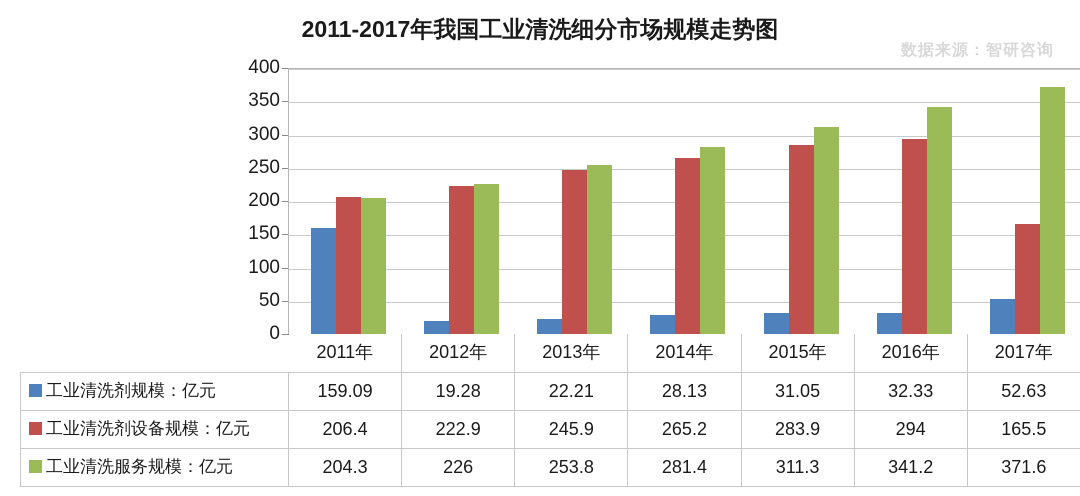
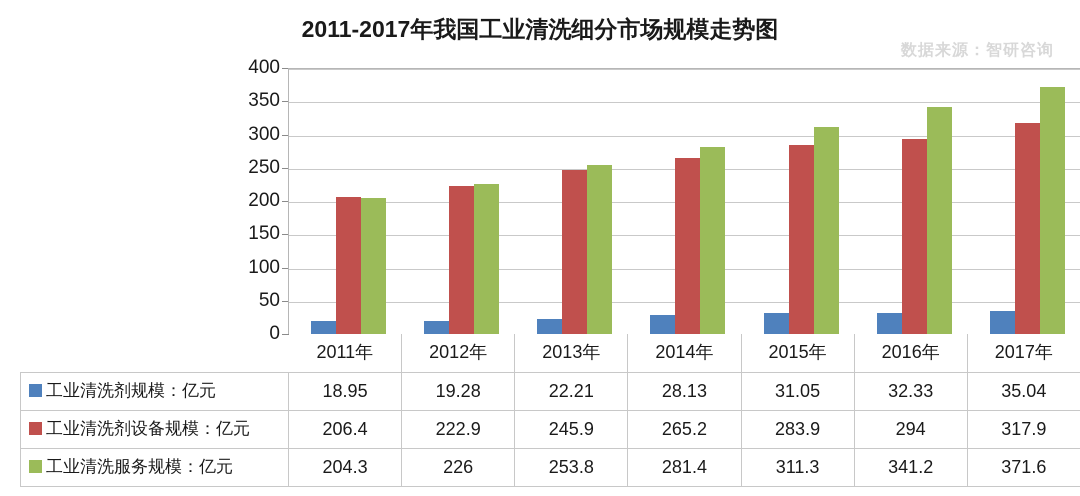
工业清洗剂规模：亿元/2011年: 159.09 -> 18.95
工业清洗剂规模：亿元/2017年: 52.63 -> 35.04
工业清洗剂设备规模：亿元/2017年: 165.5 -> 317.9
